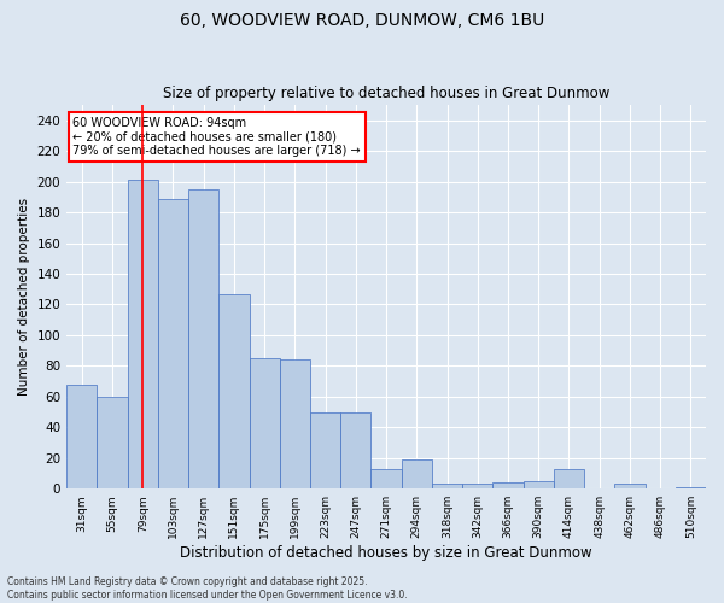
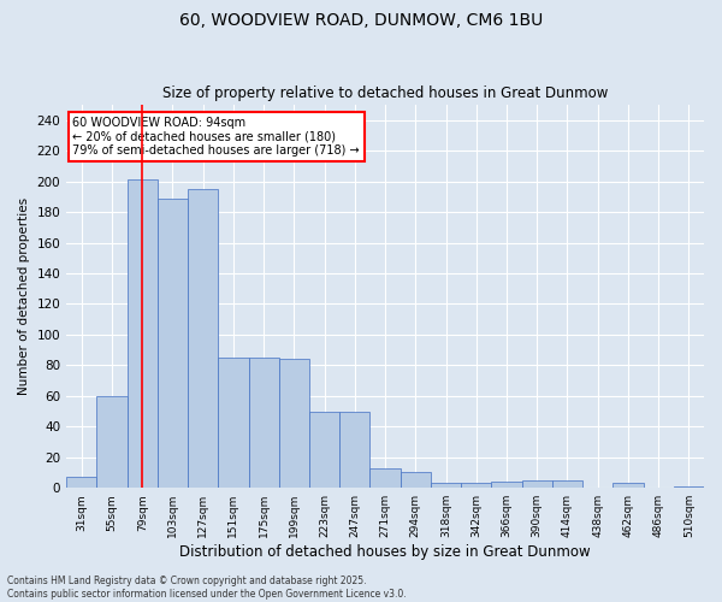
31sqm: 68 -> 7
151sqm: 127 -> 85
294sqm: 19 -> 10
414sqm: 13 -> 5
